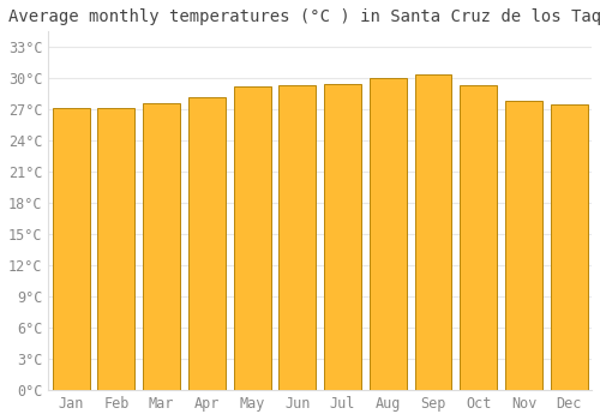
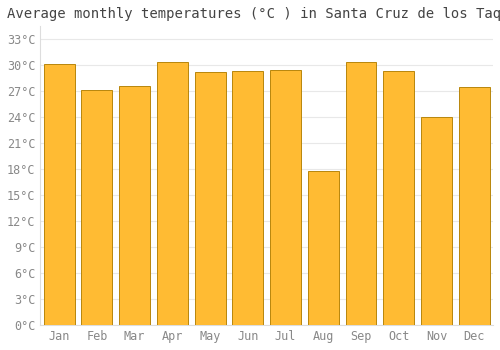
Jan: 27.1°C -> 30.2°C
Apr: 28.2°C -> 30.4°C
Aug: 30.0°C -> 17.8°C
Nov: 27.8°C -> 24.0°C
